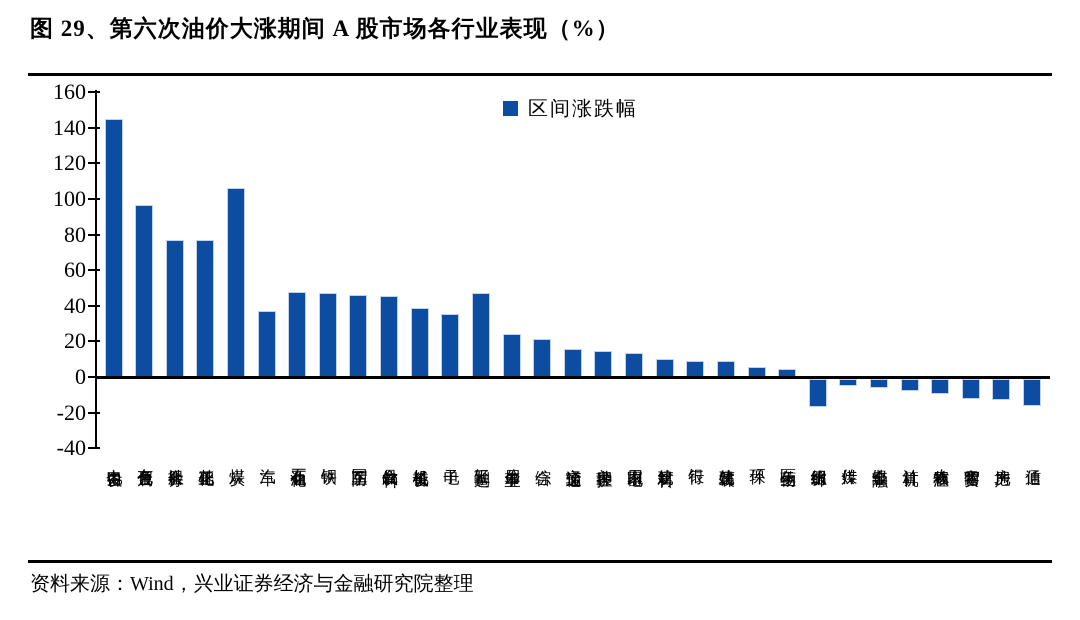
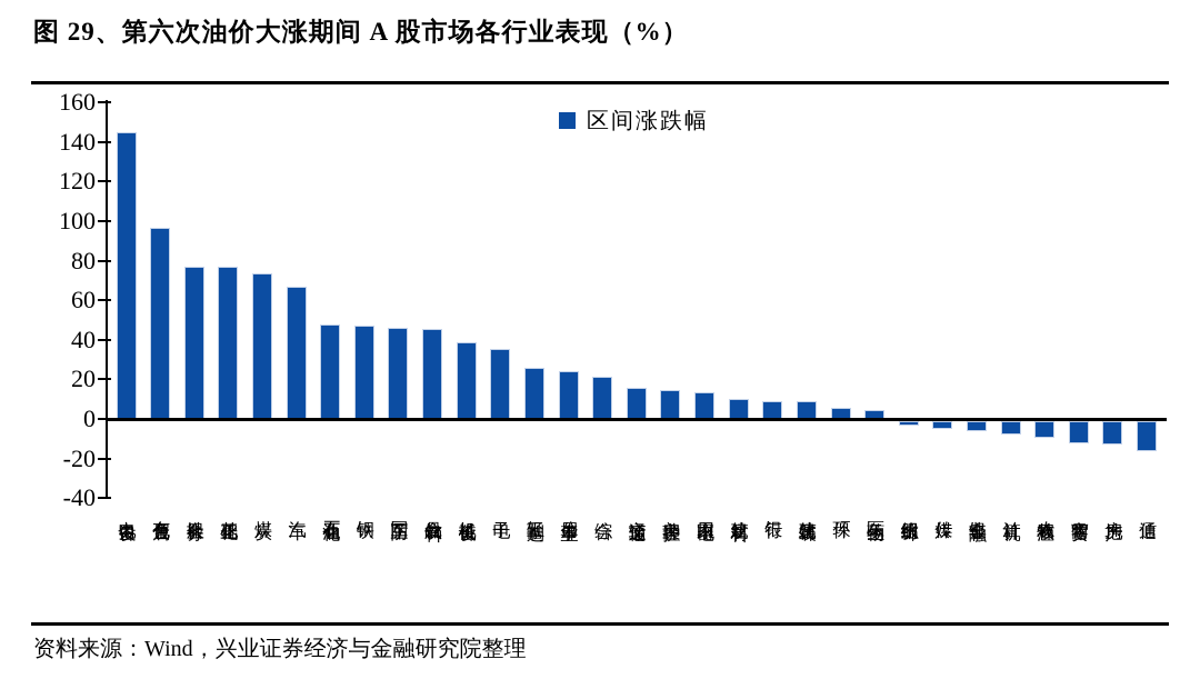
煤炭: 106 -> 74
汽车: 37 -> 67
轻工制造: 47 -> 26
纺织服饰: -16 -> -2
